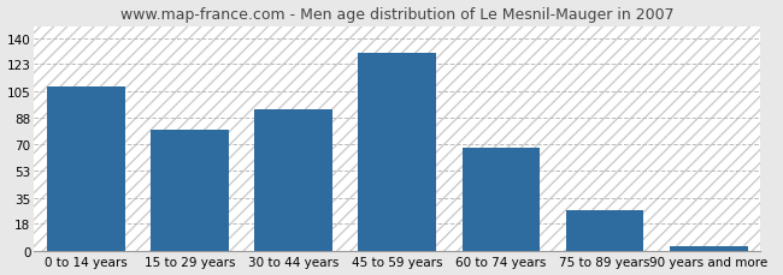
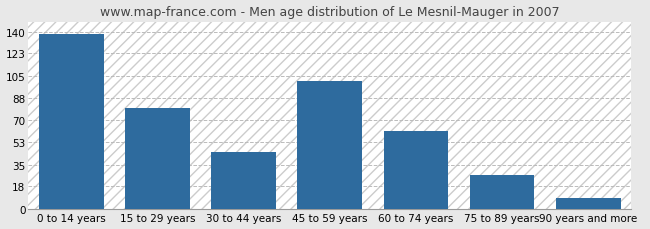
0 to 14 years: 108 -> 138
30 to 44 years: 93 -> 45
45 to 59 years: 130 -> 101
60 to 74 years: 68 -> 62
90 years and more: 3 -> 9
